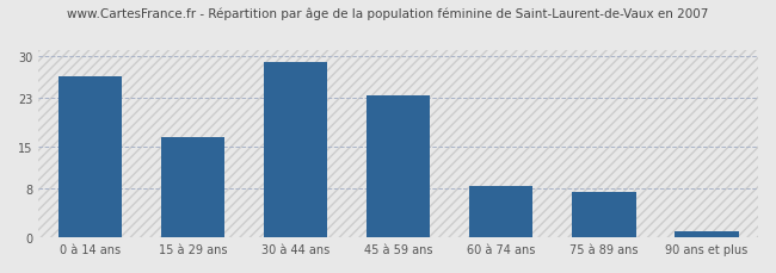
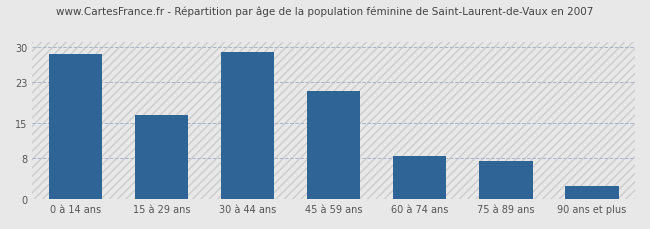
0 à 14 ans: 26.5 -> 28.6
45 à 59 ans: 23.5 -> 21.2
90 ans et plus: 1.0 -> 2.6
